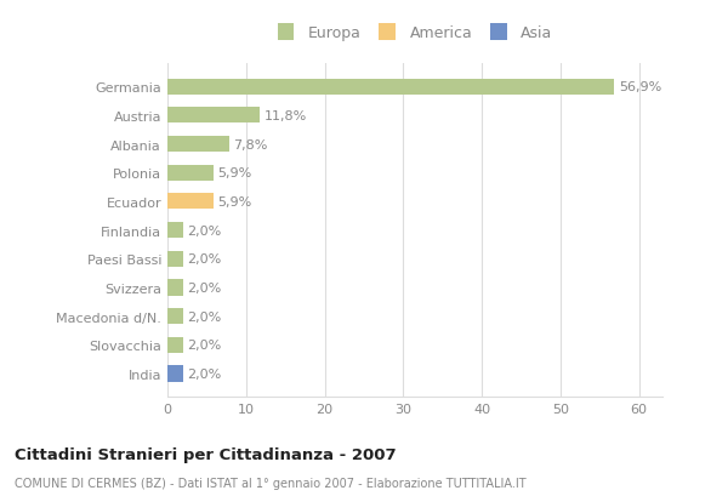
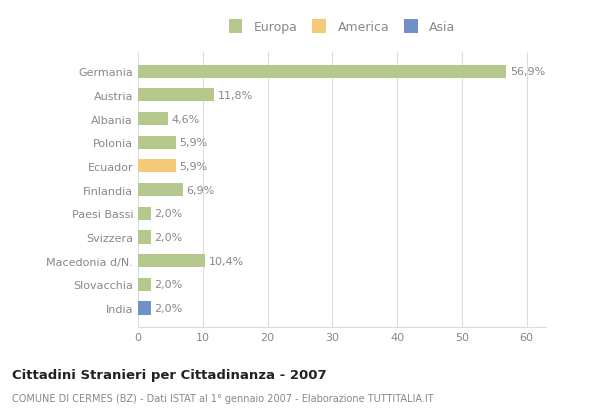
Albania: 7,8% -> 4,6%
Finlandia: 2,0% -> 6,9%
Macedonia d/N.: 2,0% -> 10,4%
